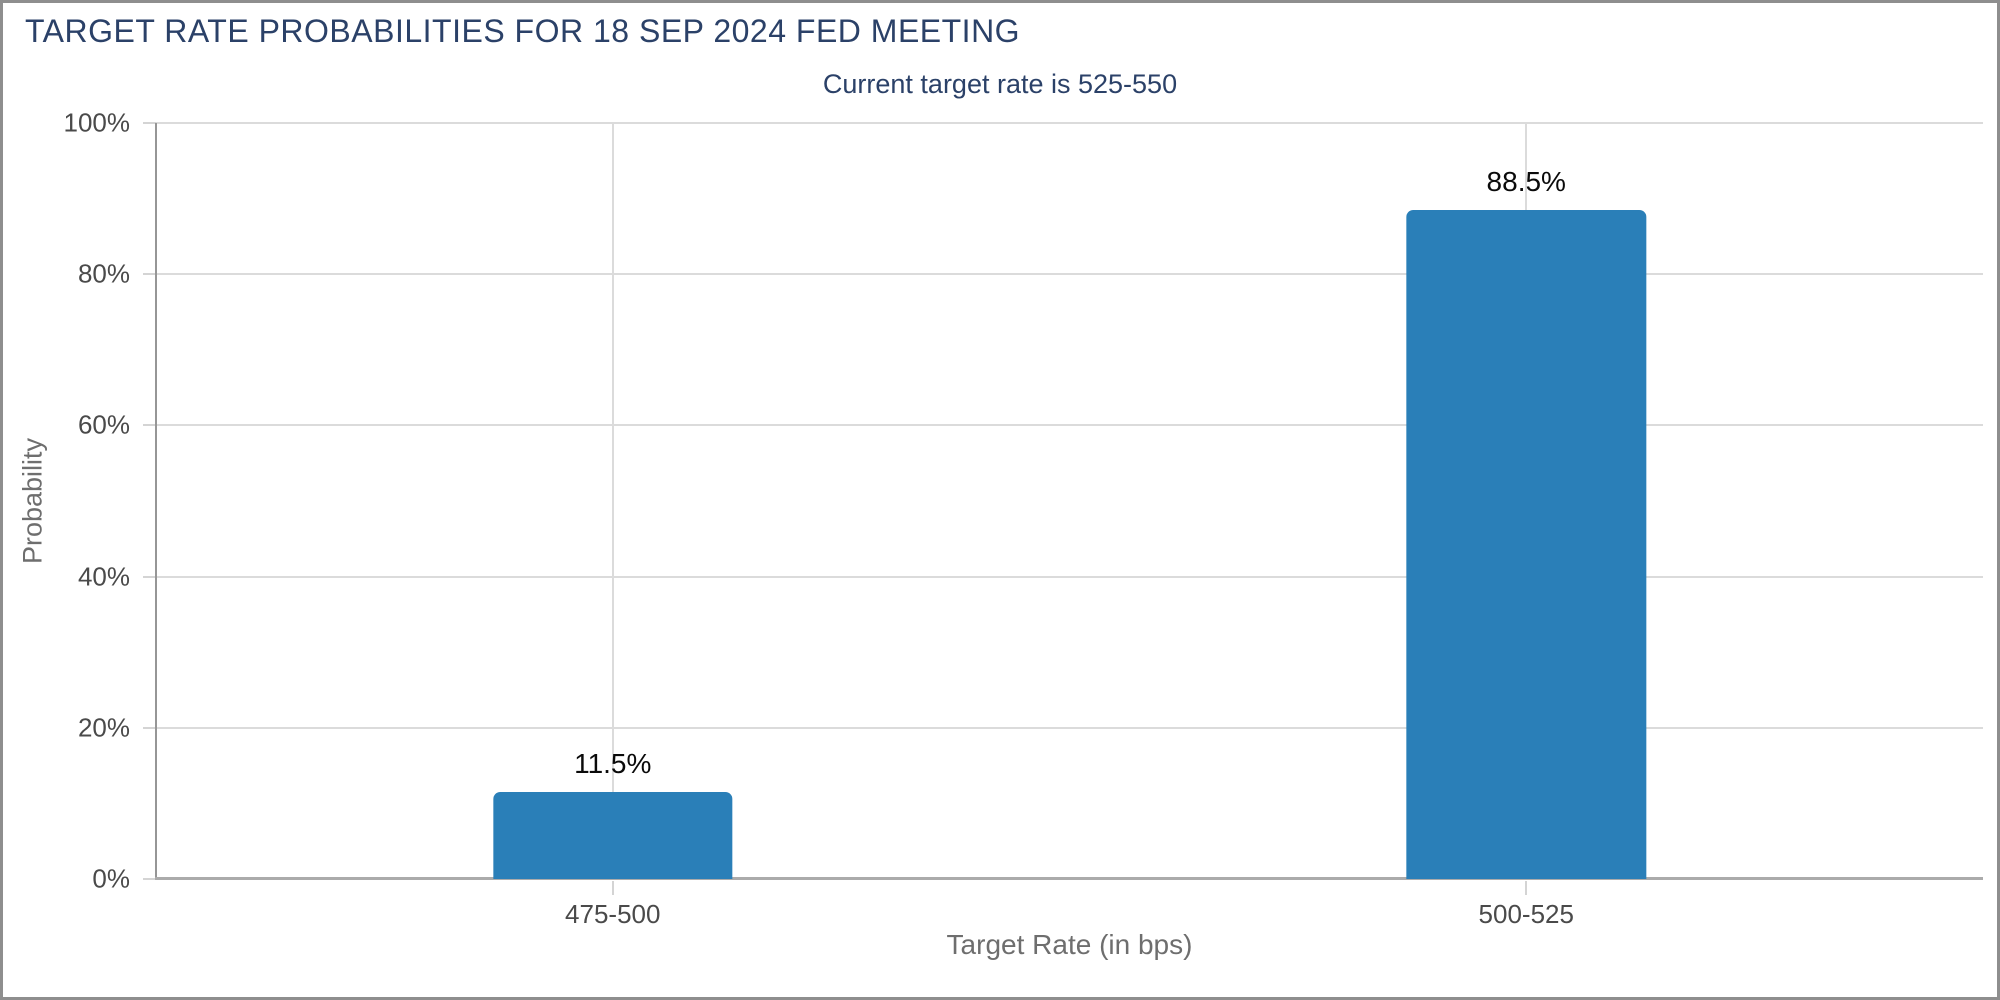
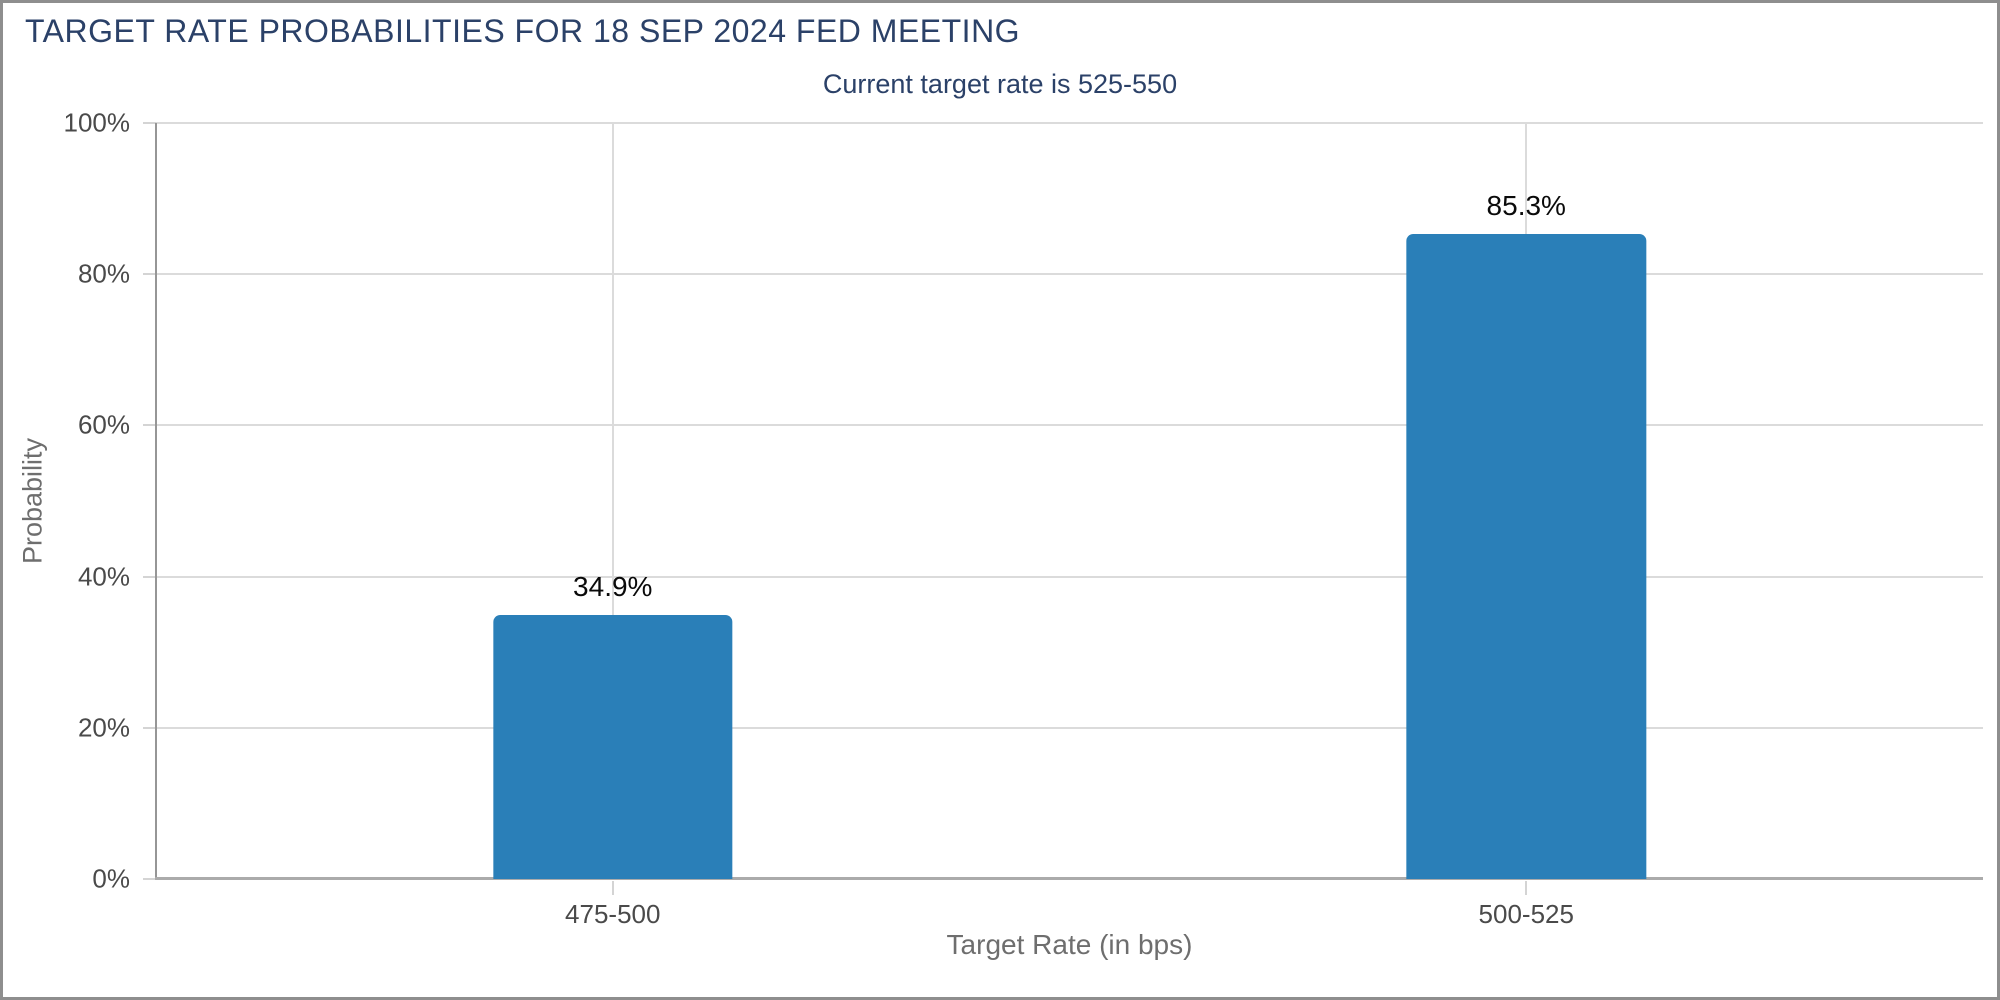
475-500: 11.5% -> 34.9%
500-525: 88.5% -> 85.3%
